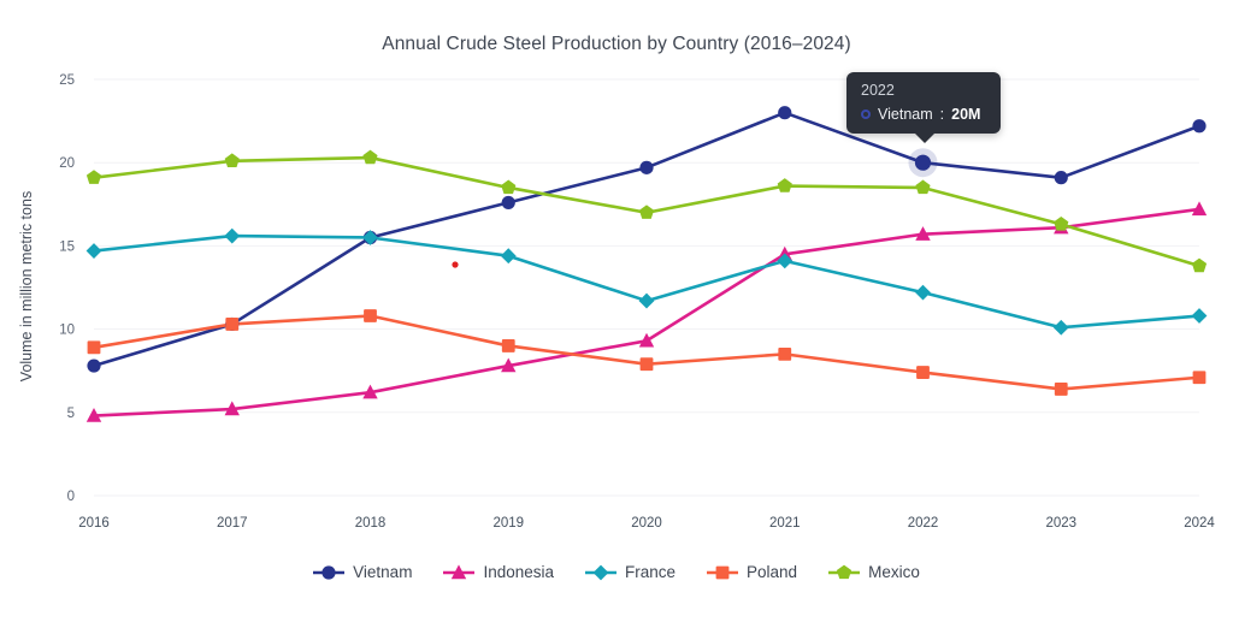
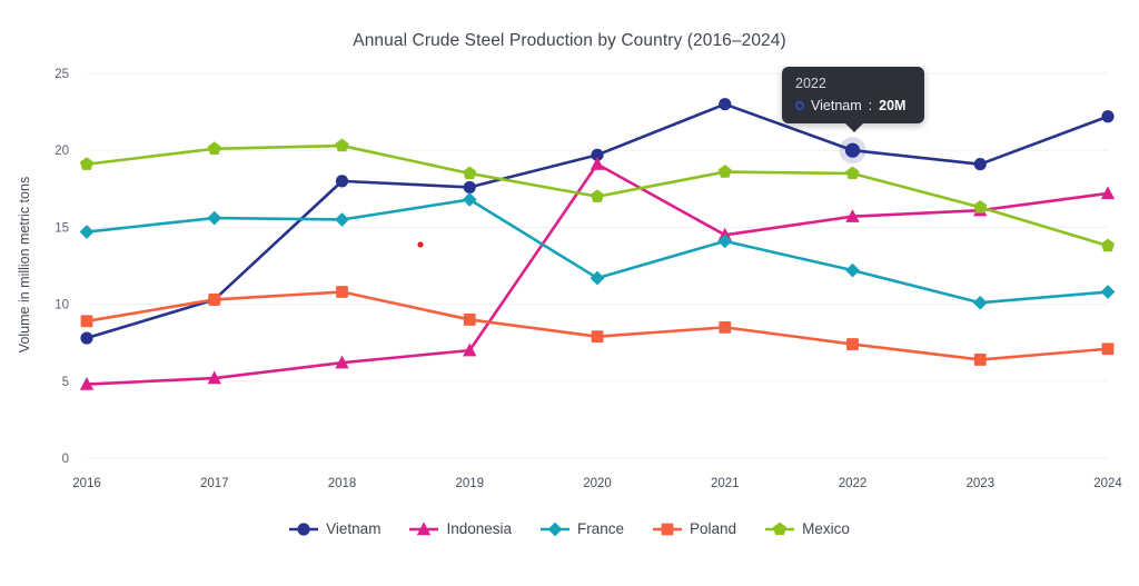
Vietnam/2018: 15.5 -> 18.0
Indonesia/2019: 7.8 -> 7.0
France/2019: 14.4 -> 16.8
Indonesia/2020: 9.3 -> 19.1
